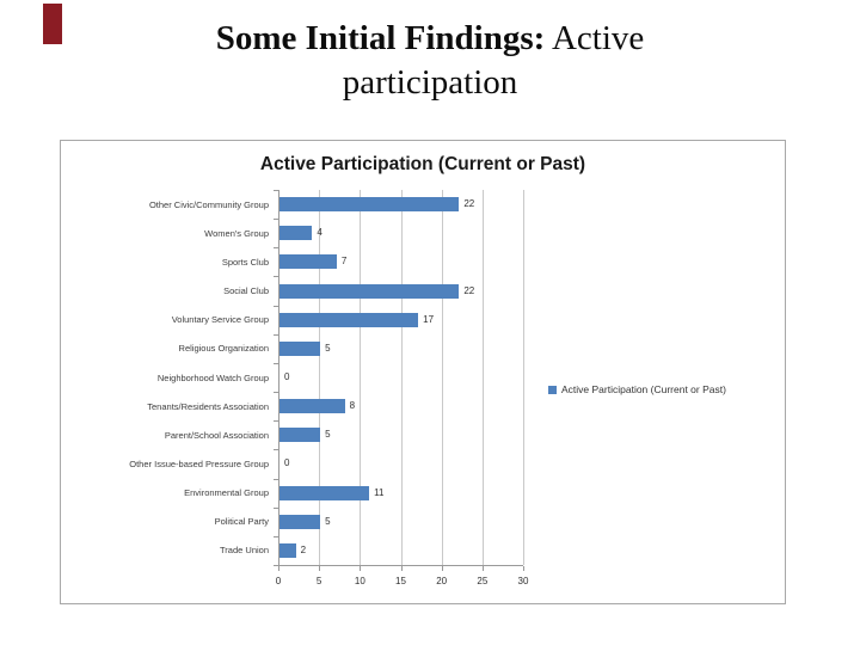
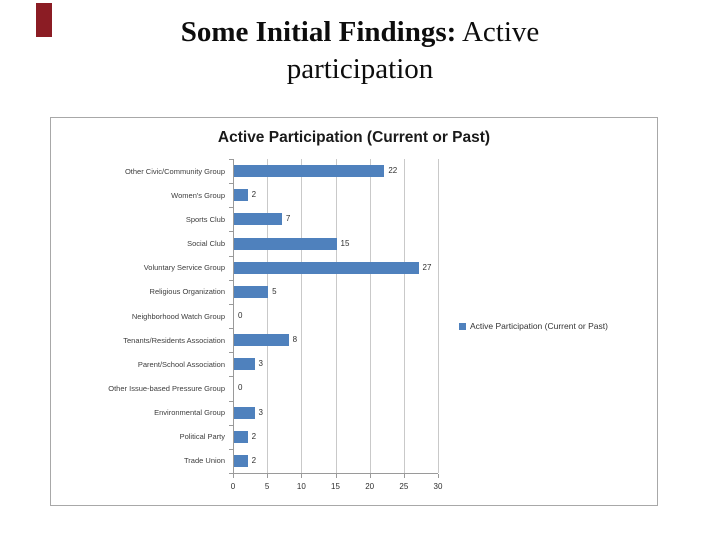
Women's Group: 4 -> 2
Social Club: 22 -> 15
Voluntary Service Group: 17 -> 27
Parent/School Association: 5 -> 3
Environmental Group: 11 -> 3
Political Party: 5 -> 2
